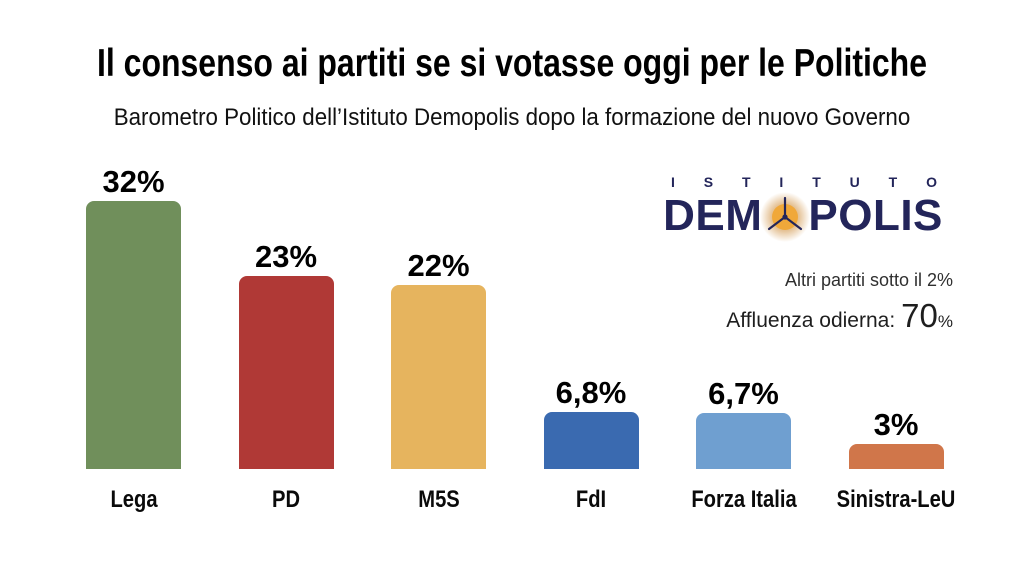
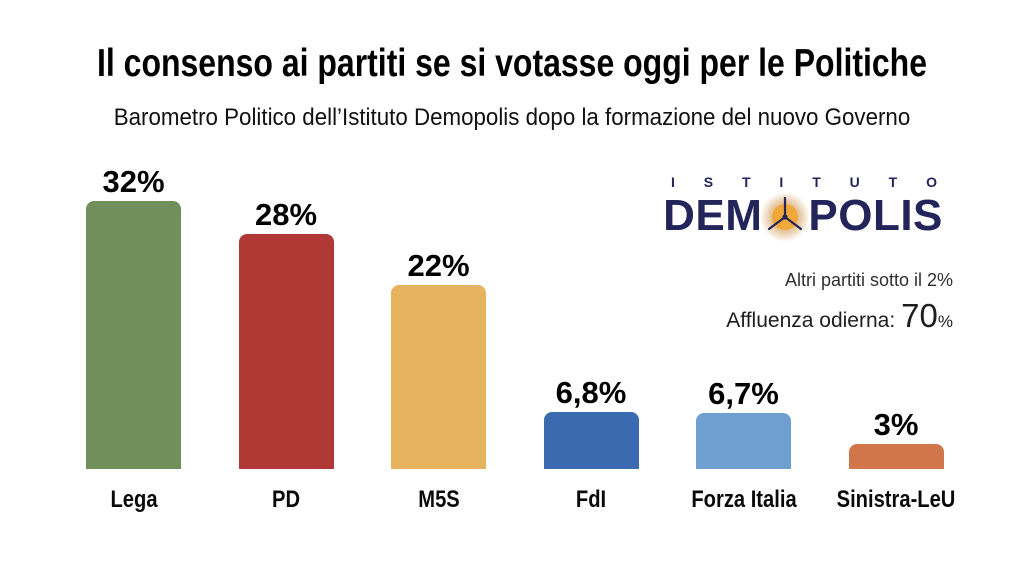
PD: 23% -> 28%
